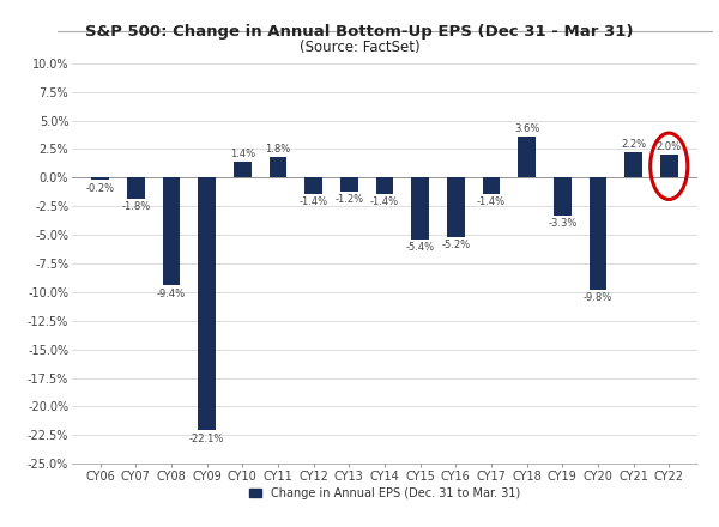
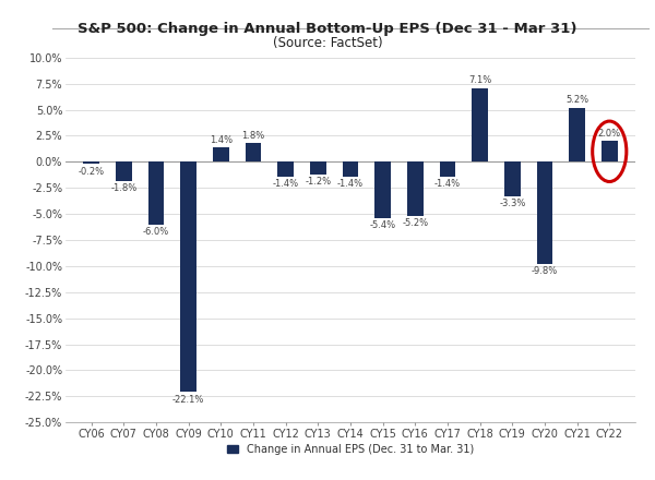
CY08: -9.4% -> -6.0%
CY18: 3.6% -> 7.1%
CY21: 2.2% -> 5.2%
